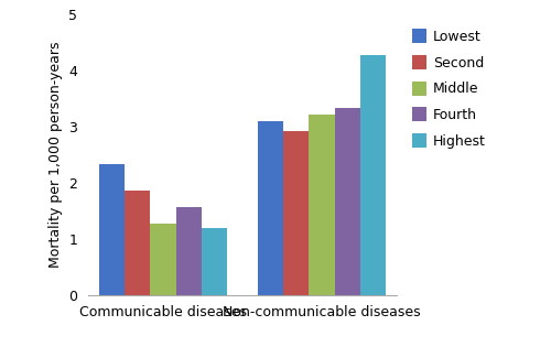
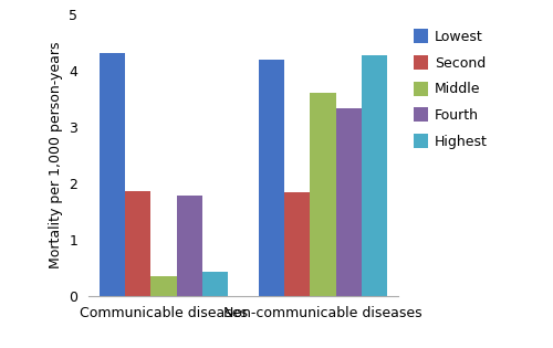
Lowest/Communicable diseases: 2.32 -> 4.30
Middle/Communicable diseases: 1.27 -> 0.34
Fourth/Communicable diseases: 1.56 -> 1.78
Highest/Communicable diseases: 1.19 -> 0.42
Lowest/Non-communicable diseases: 3.10 -> 4.18
Second/Non-communicable diseases: 2.91 -> 1.84
Middle/Non-communicable diseases: 3.20 -> 3.60
